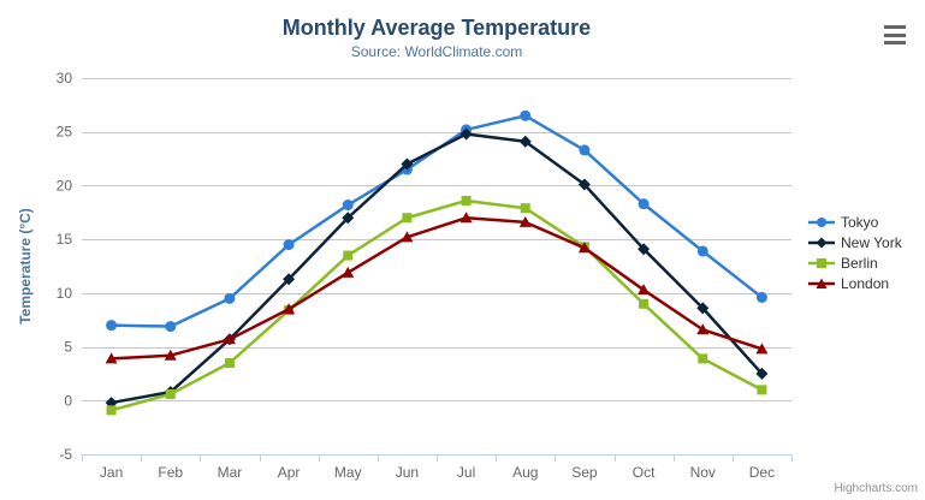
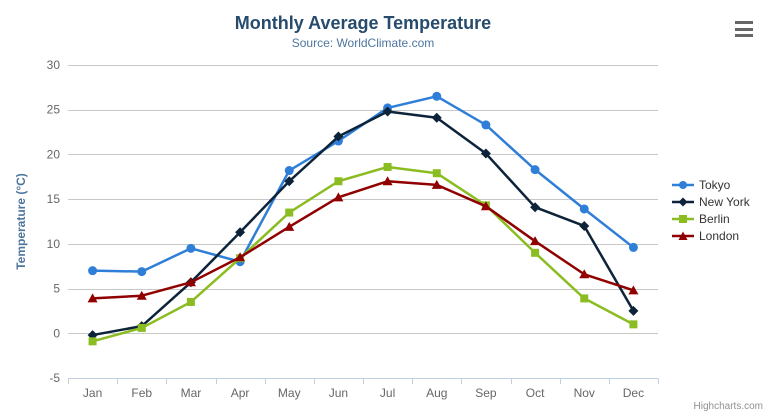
Tokyo/Apr: 14 -> 8
New York/Nov: 9 -> 12
